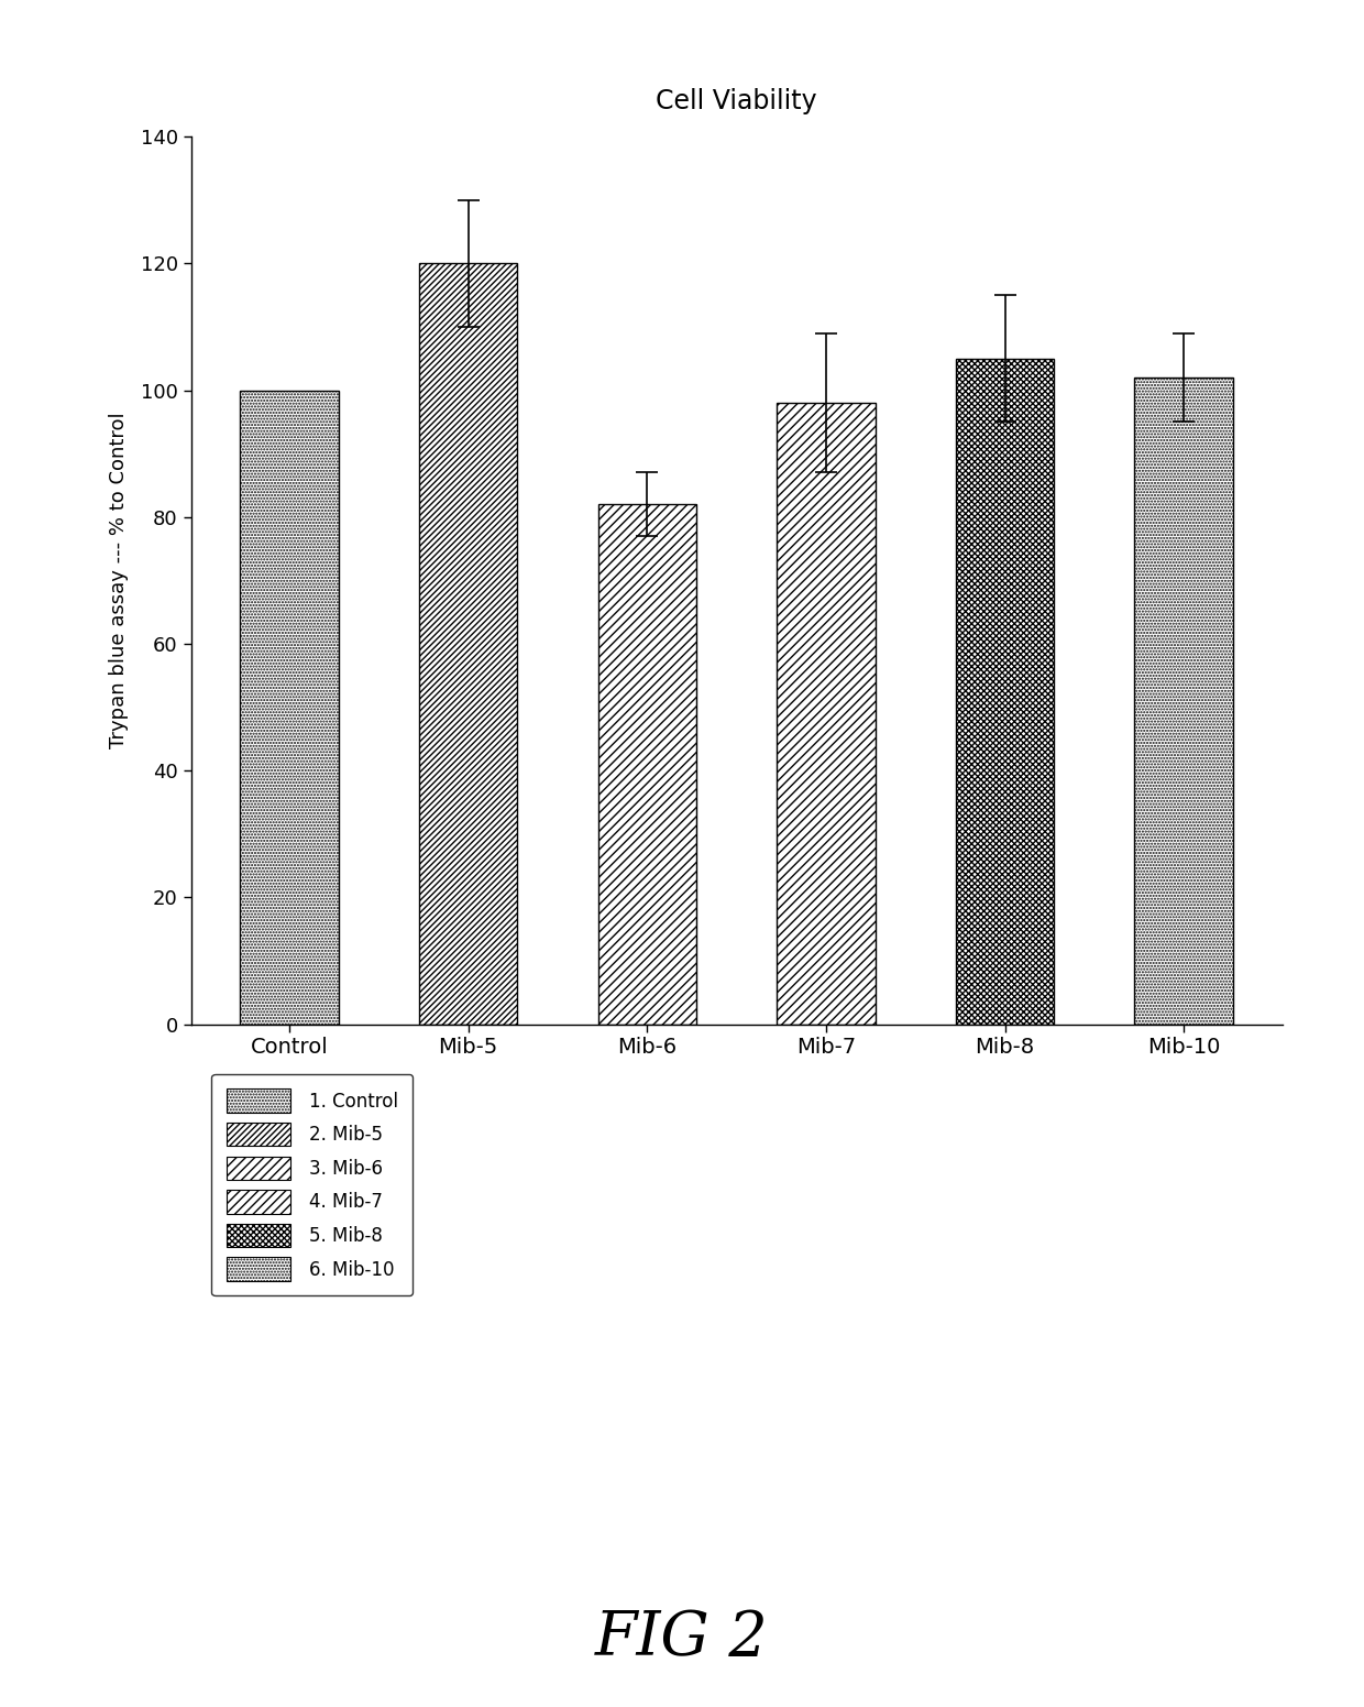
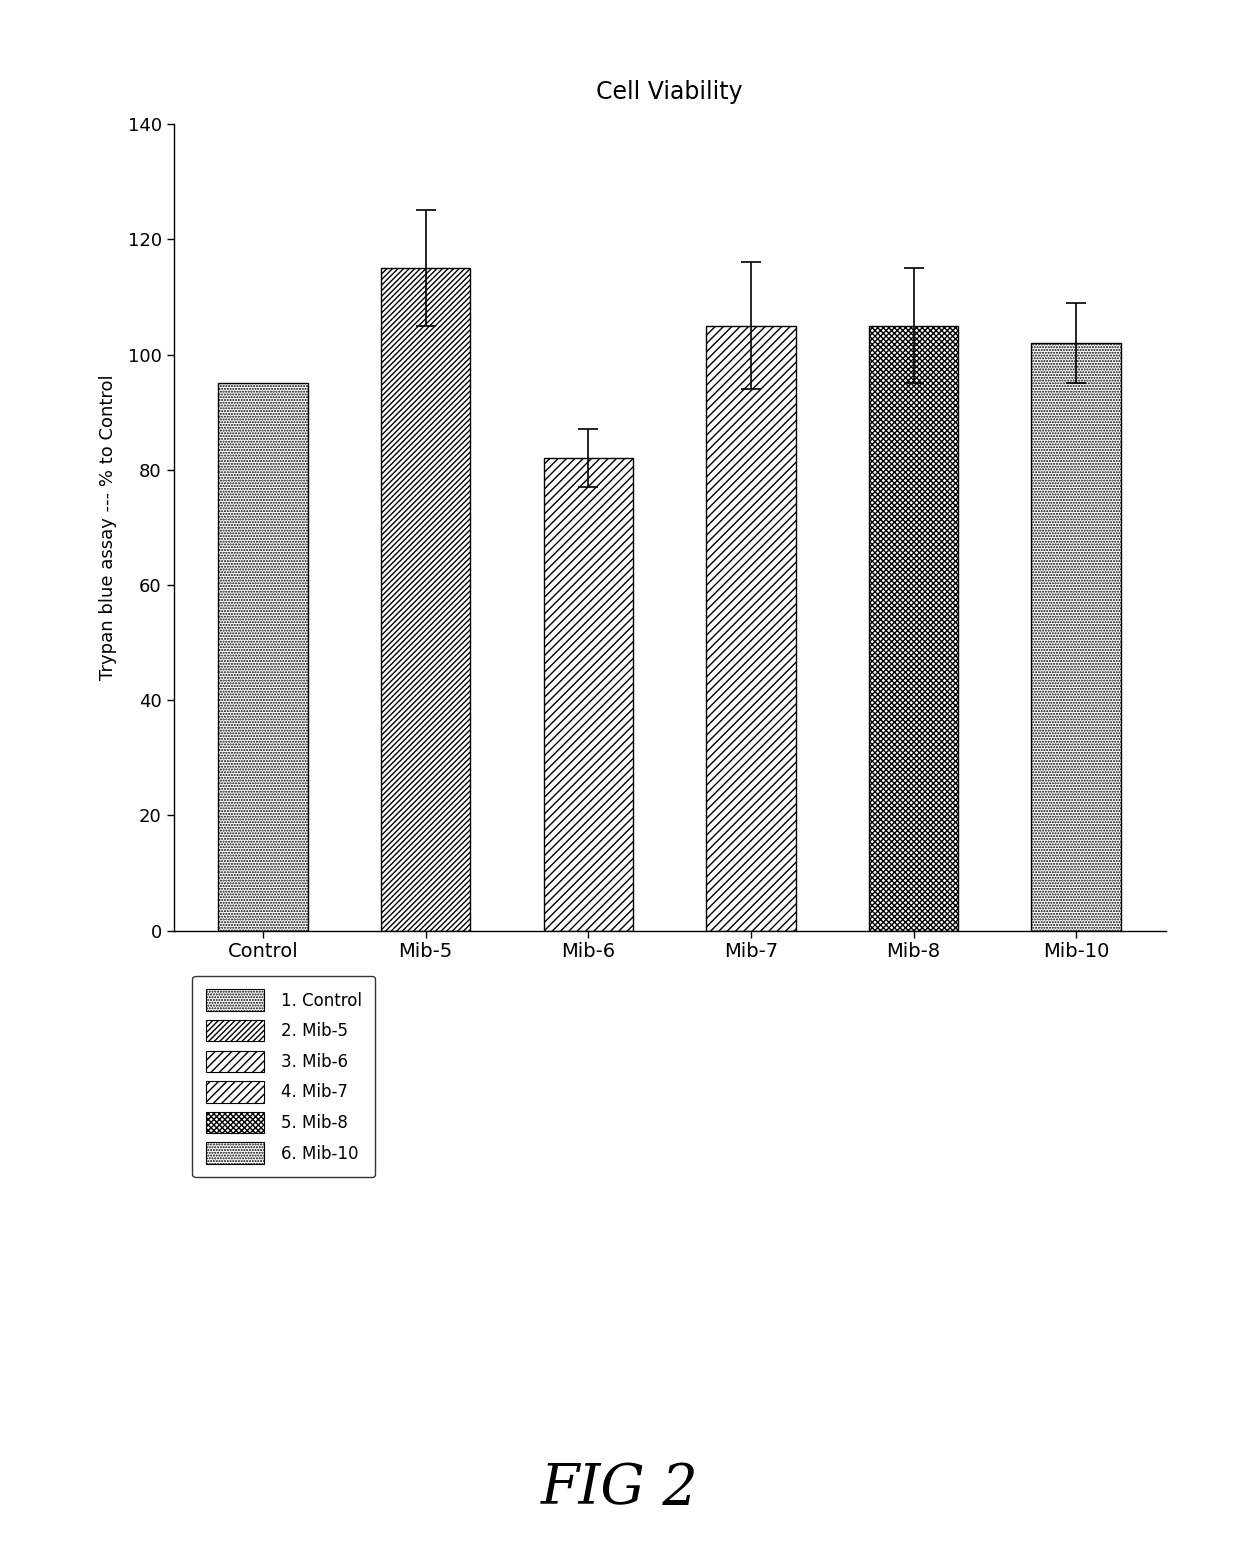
Control: 100 -> 95
Mib-5: 120 -> 115
Mib-7: 98 -> 105
